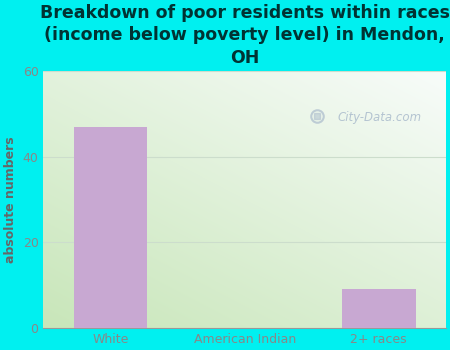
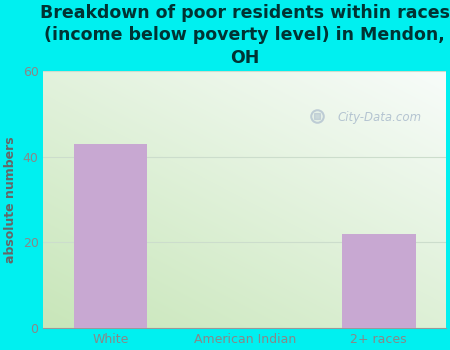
White: 47 -> 43
2+ races: 9 -> 22
